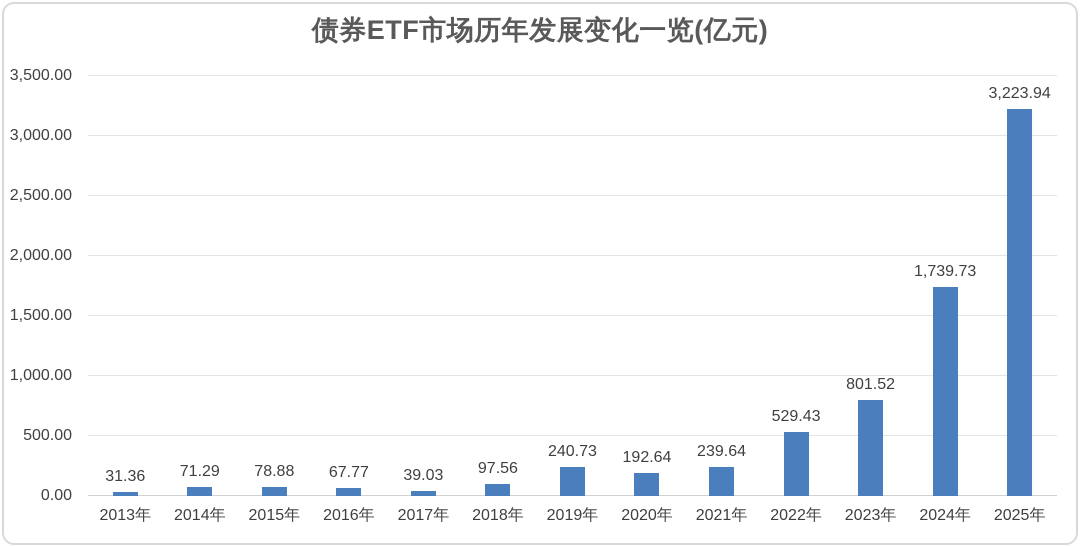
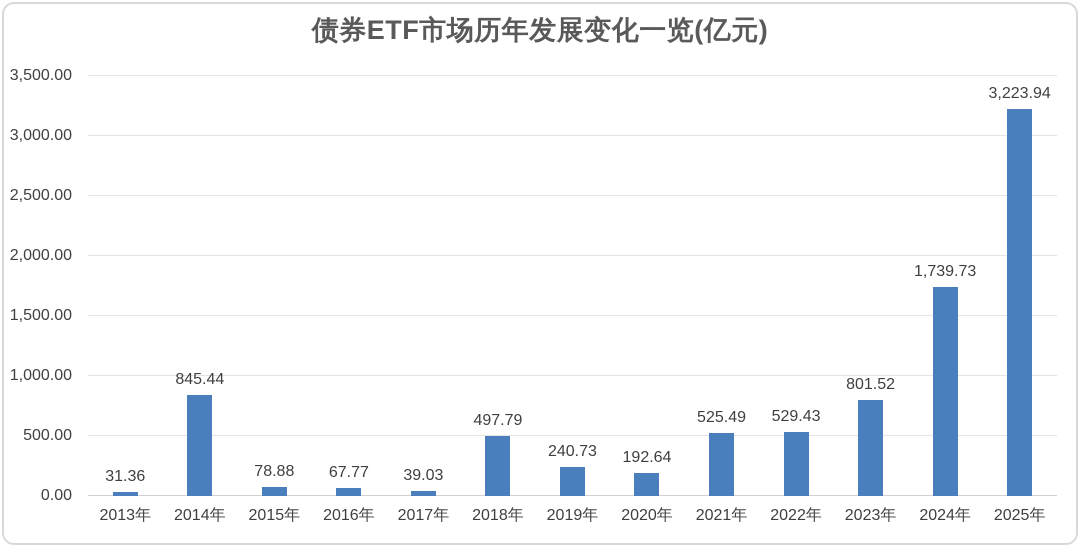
2014年: 71.29 -> 845.44
2018年: 97.56 -> 497.79
2021年: 239.64 -> 525.49
